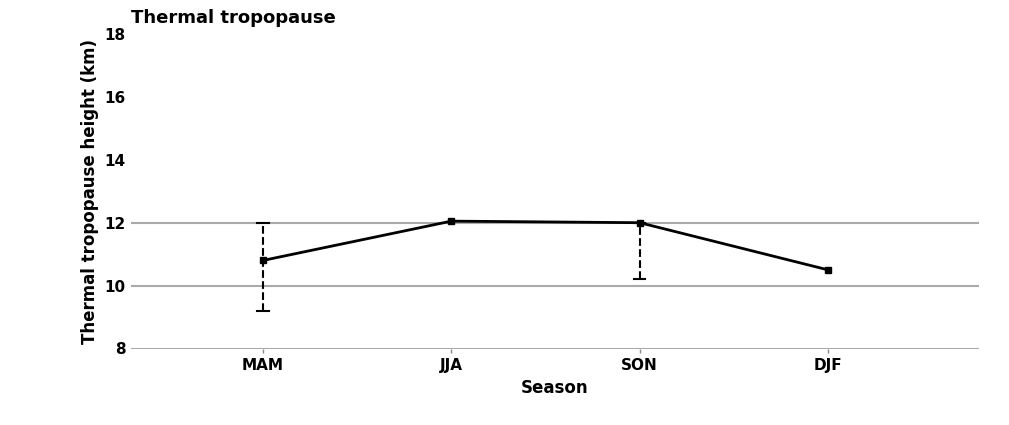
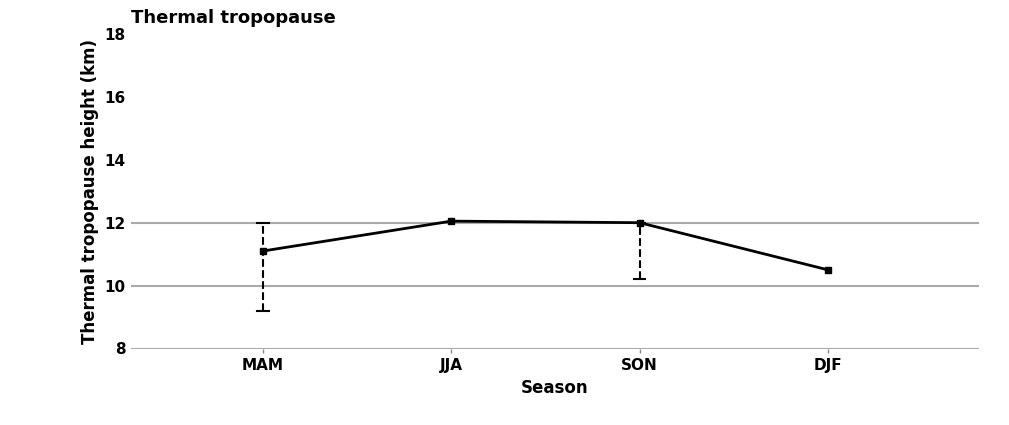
MAM: 10.80 -> 11.10
